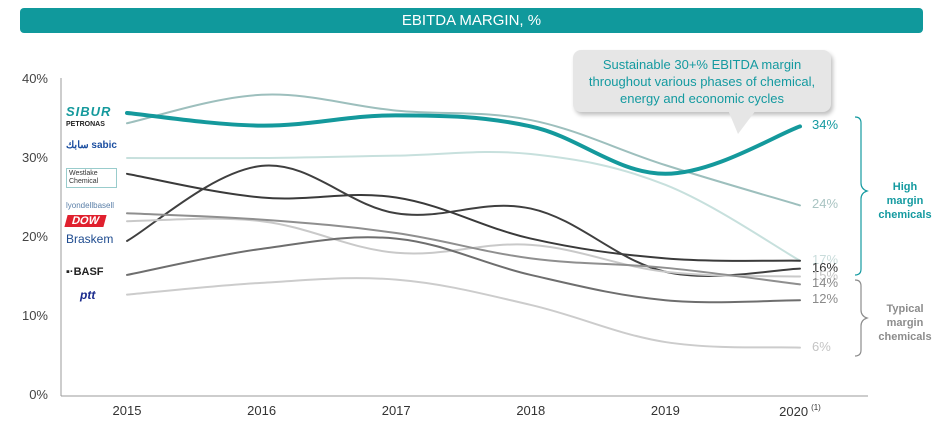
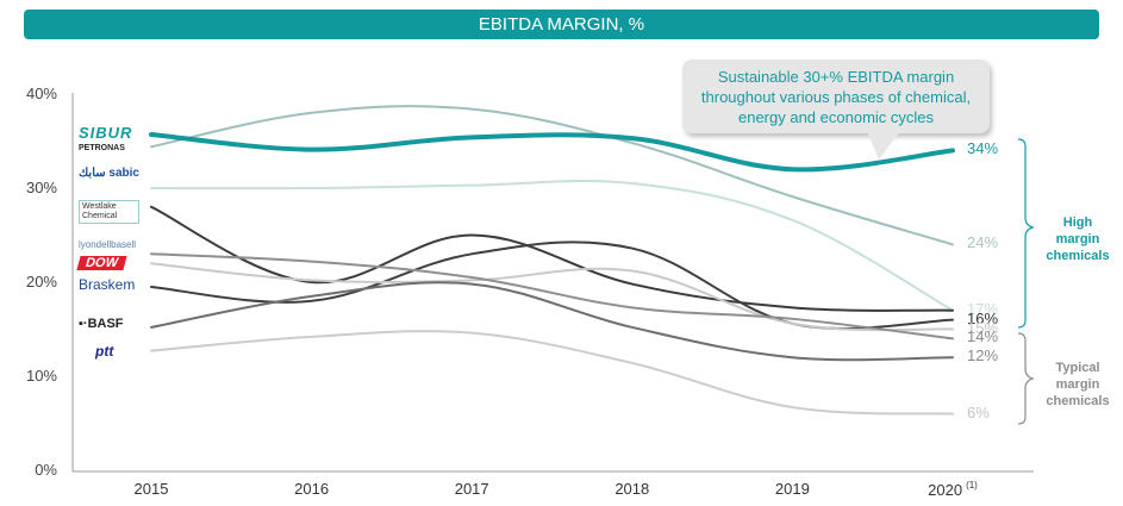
Westlake Chemical/2016: 25% -> 20%
Braskem/2016: 29% -> 18%
DOW/2016: 22% -> 20%
PETRONAS/2017: 36% -> 38%
DOW/2017: 18% -> 20%
SIBUR/2018: 34% -> 35%
DOW/2018: 19% -> 21%
SIBUR/2019: 28% -> 32%
